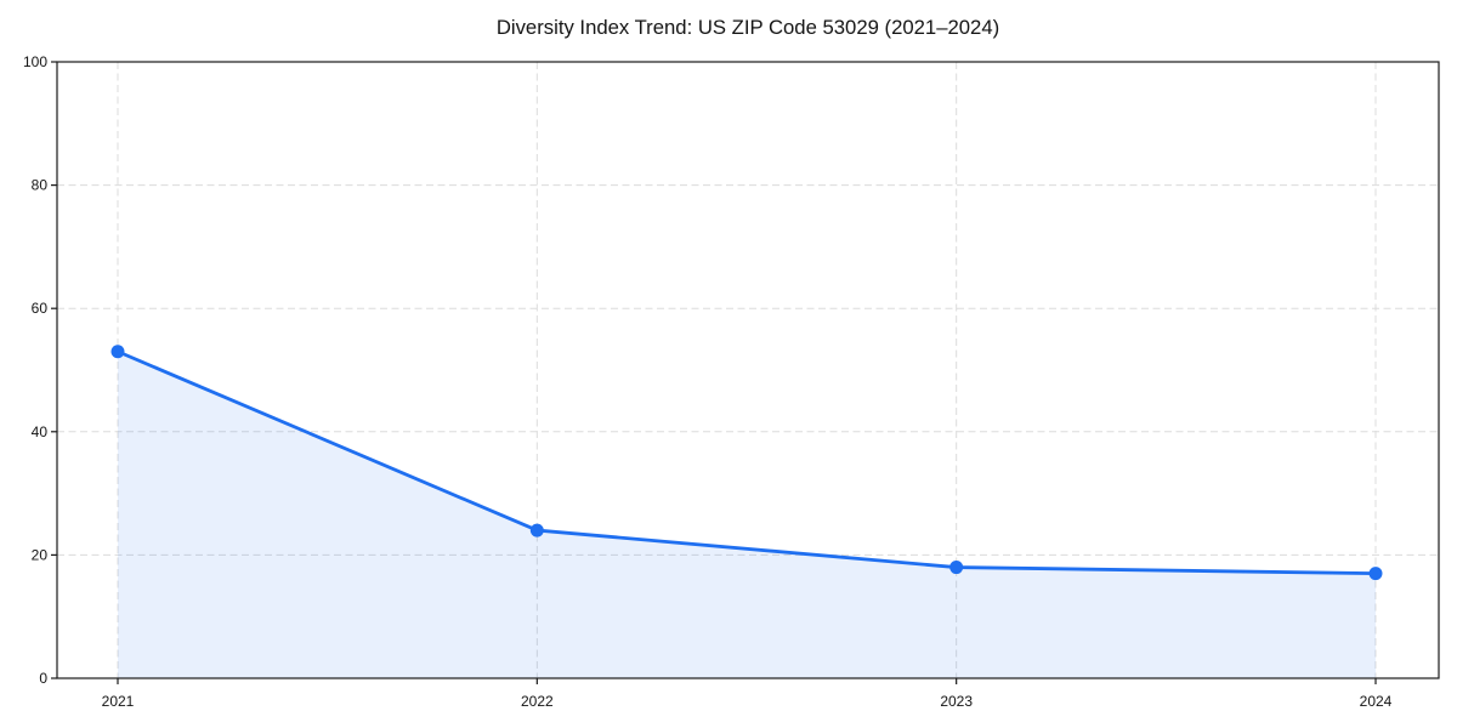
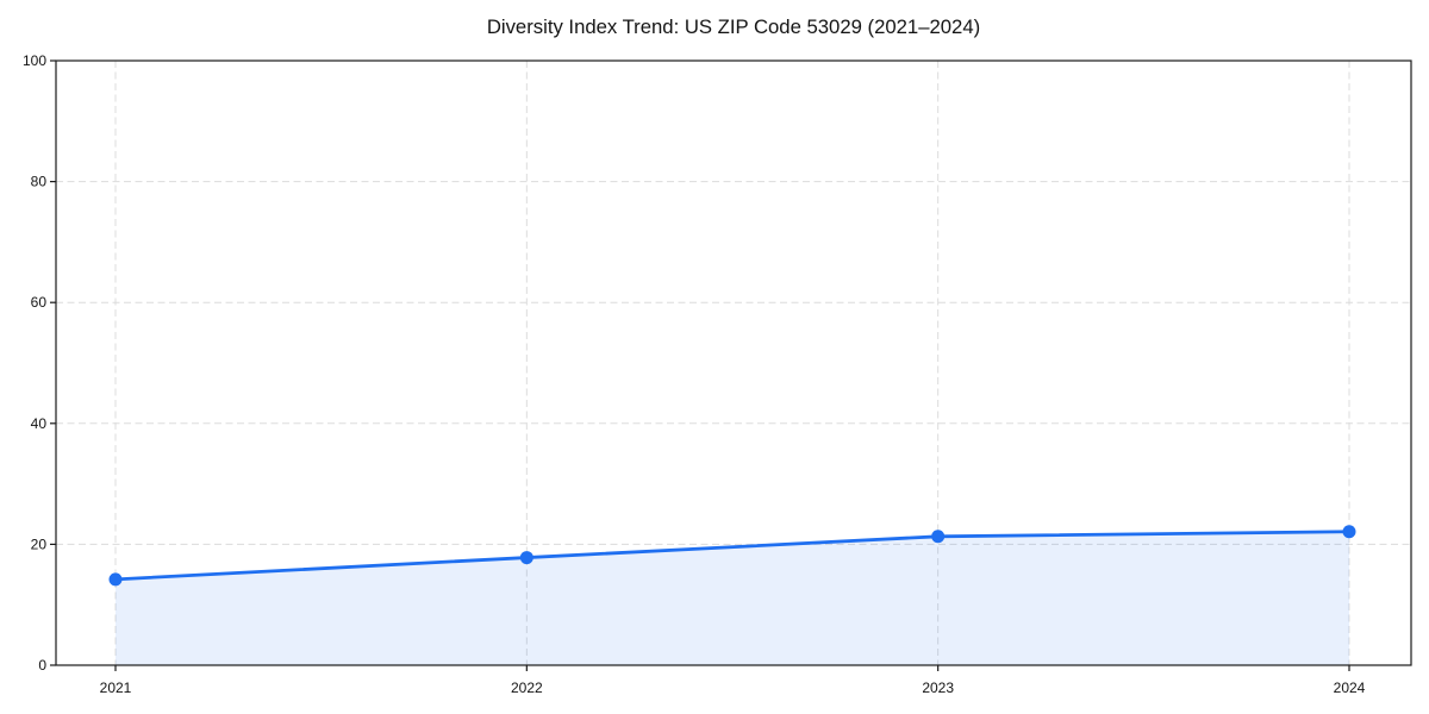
2021: 53 -> 14
2022: 24 -> 18
2023: 18 -> 21
2024: 17 -> 22
